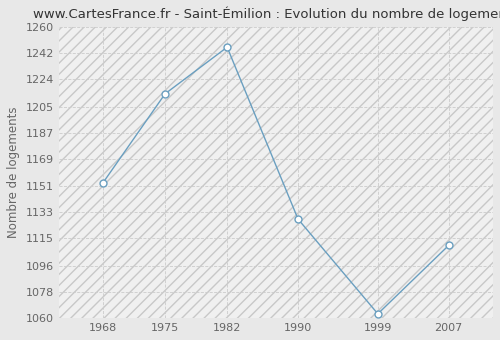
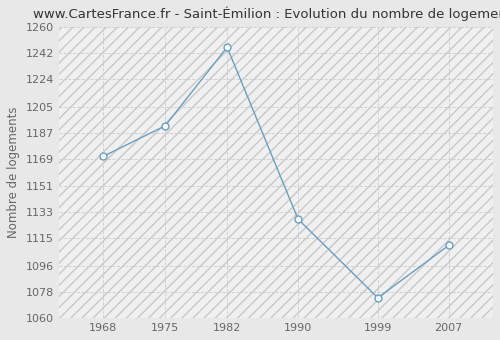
1968: 1153 -> 1171
1975: 1214 -> 1192
1999: 1063 -> 1074
